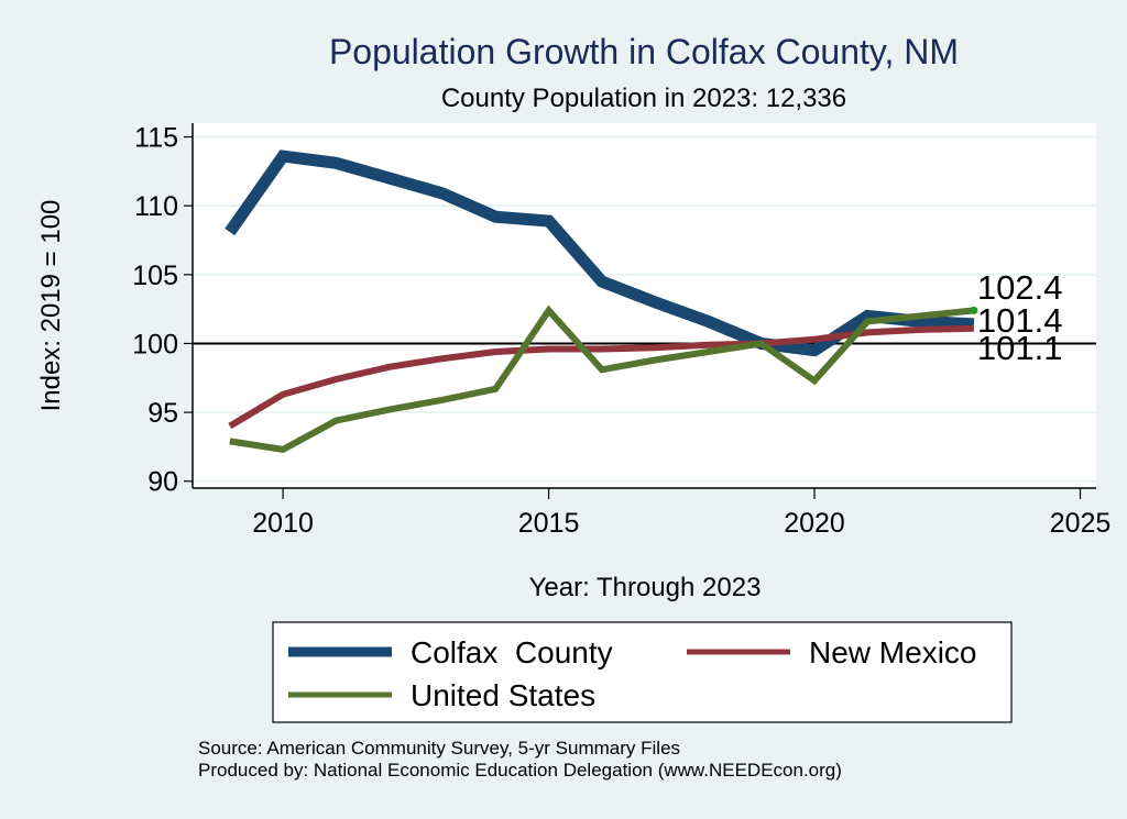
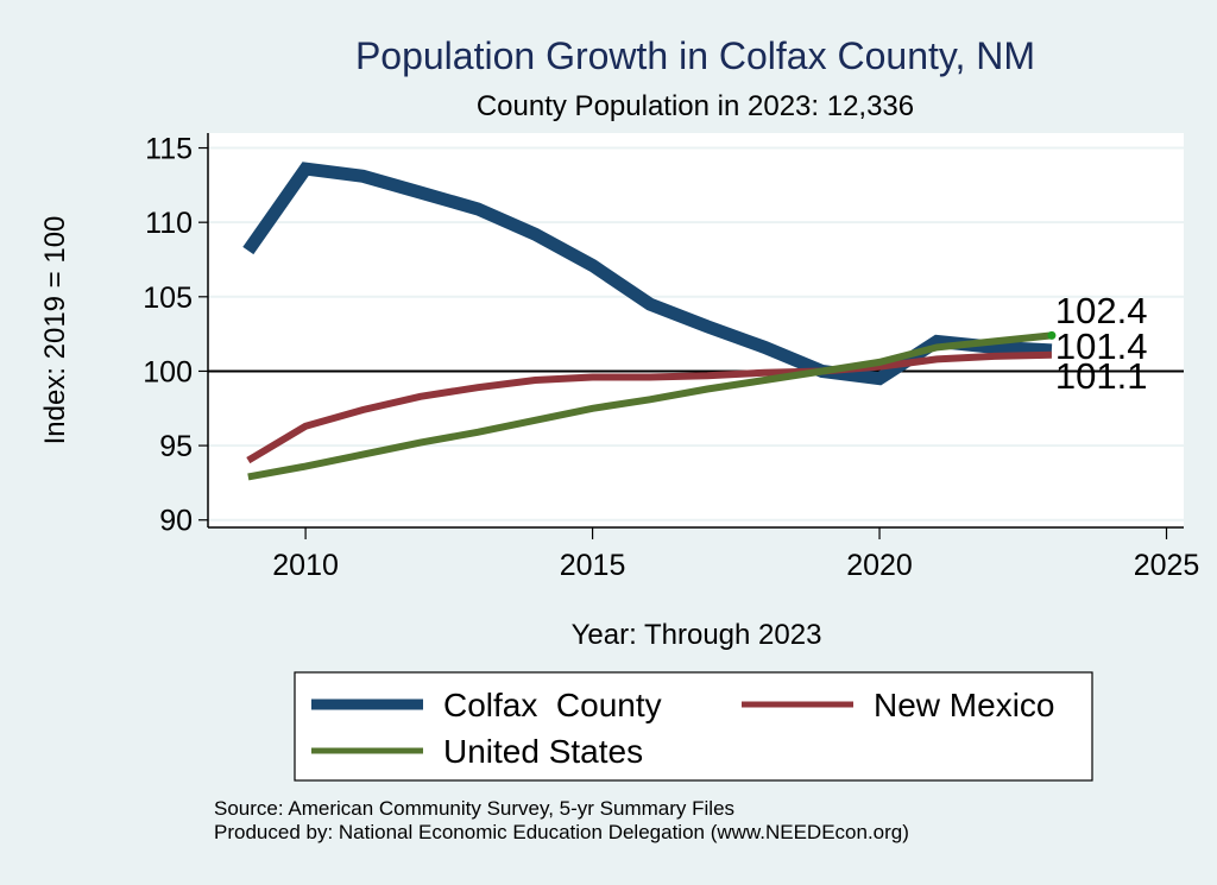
United States/2010: 92.3 -> 93.6
Colfax County/2015: 108.9 -> 107.1
United States/2015: 102.4 -> 97.5
United States/2020: 97.3 -> 100.6
